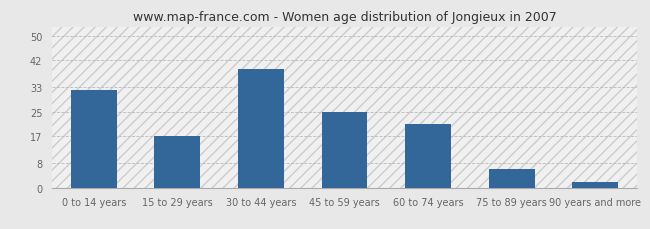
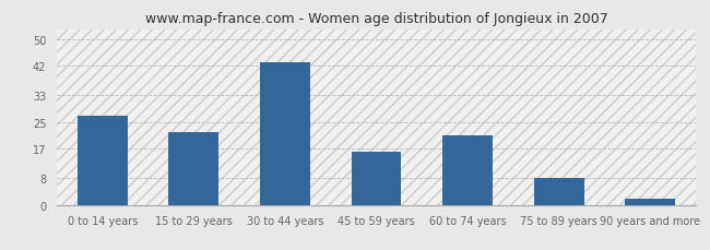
0 to 14 years: 32 -> 27
15 to 29 years: 17 -> 22
30 to 44 years: 39 -> 43
45 to 59 years: 25 -> 16
75 to 89 years: 6 -> 8
